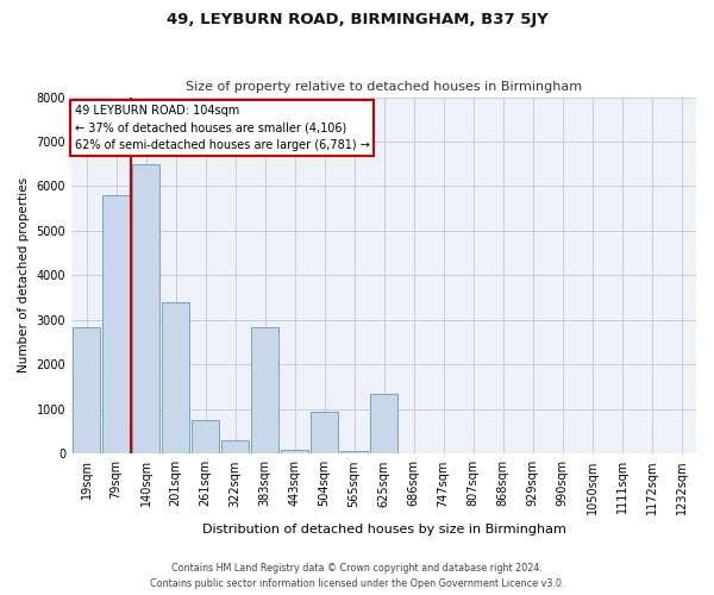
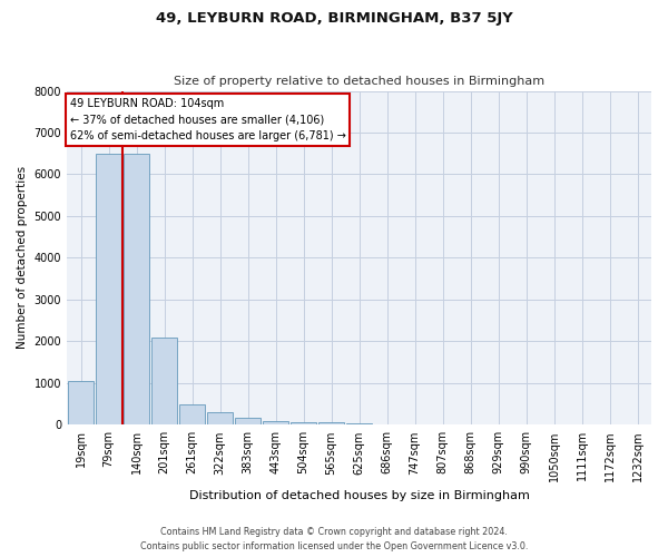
19sqm: 2850 -> 1050
79sqm: 5800 -> 6500
201sqm: 3400 -> 2100
261sqm: 750 -> 500
383sqm: 2850 -> 160
504sqm: 950 -> 70
625sqm: 1350 -> 40
